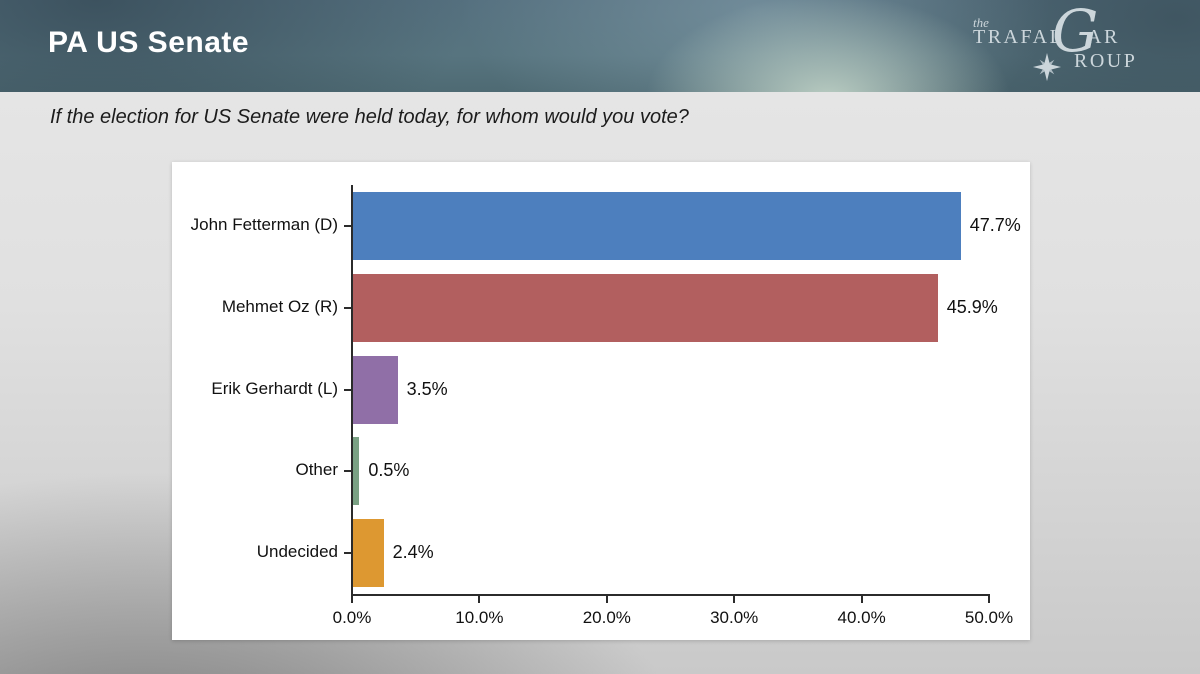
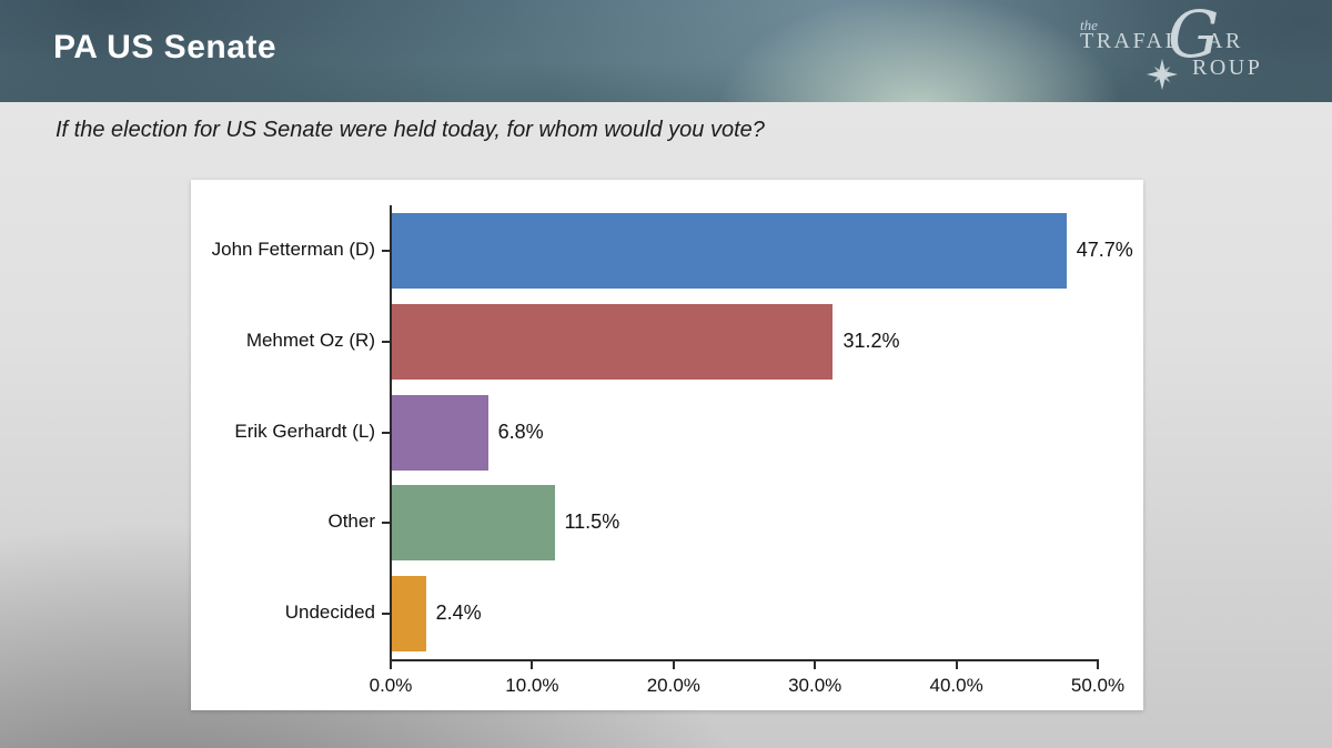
Mehmet Oz (R): 45.9% -> 31.2%
Erik Gerhardt (L): 3.5% -> 6.8%
Other: 0.5% -> 11.5%
